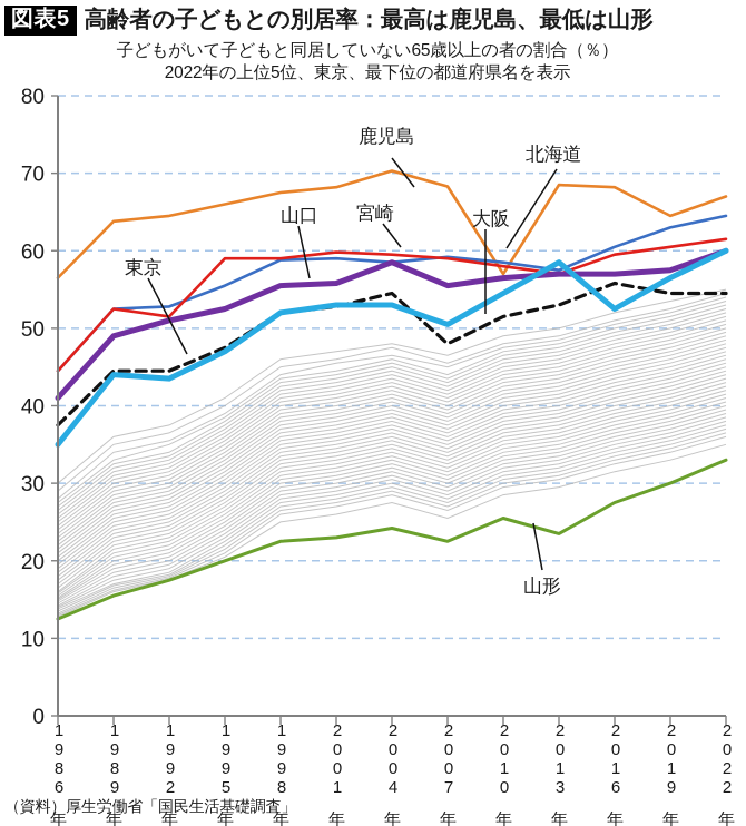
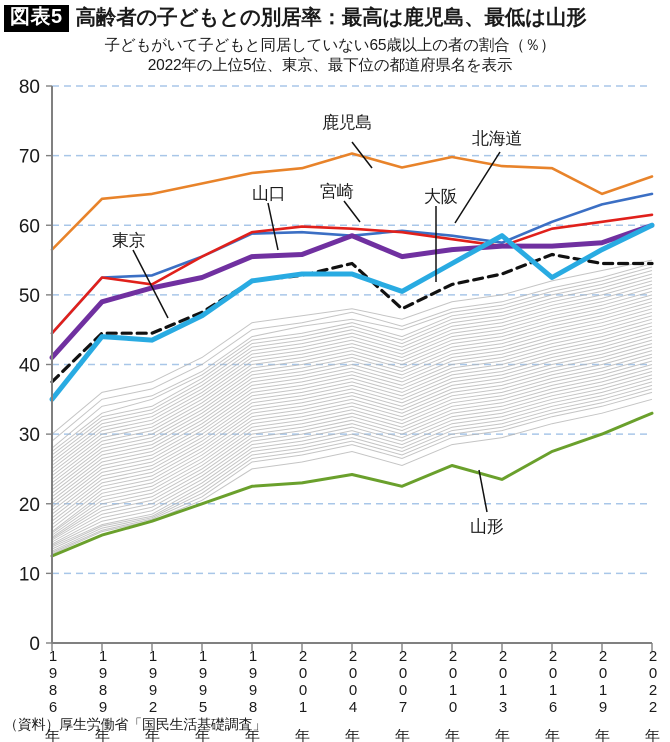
宮崎/1995年: 59 -> 56
鹿児島/2010年: 57 -> 70
